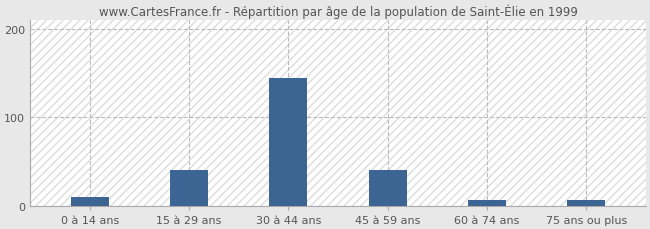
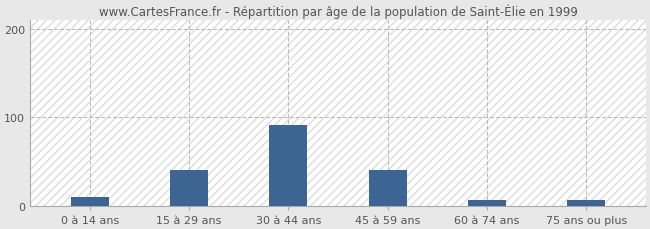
30 à 44 ans: 145 -> 92
